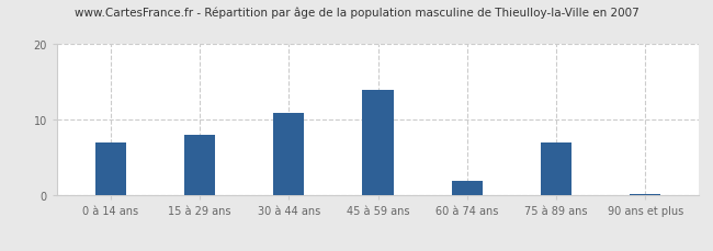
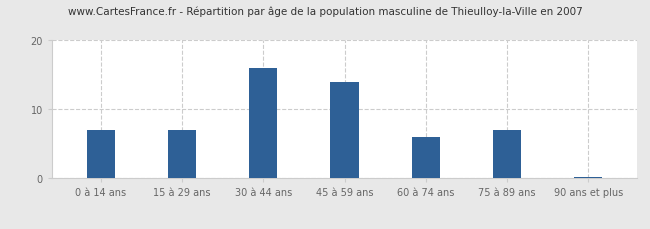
15 à 29 ans: 8.0 -> 7.0
30 à 44 ans: 11.0 -> 16.0
60 à 74 ans: 2.0 -> 6.0
